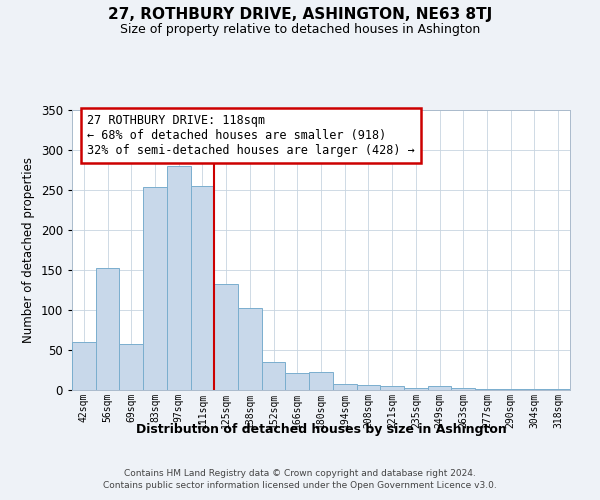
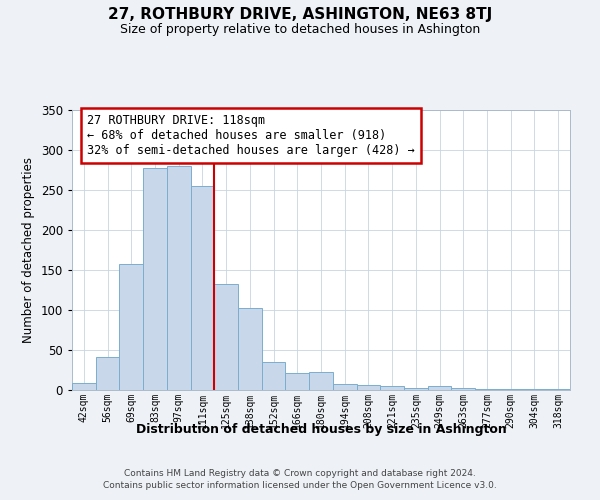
42sqm: 60 -> 9
56sqm: 152 -> 41
69sqm: 58 -> 157
83sqm: 254 -> 278
